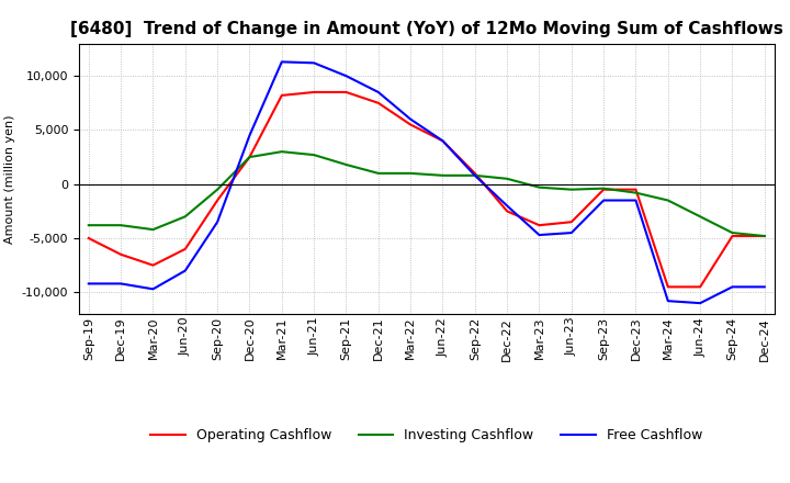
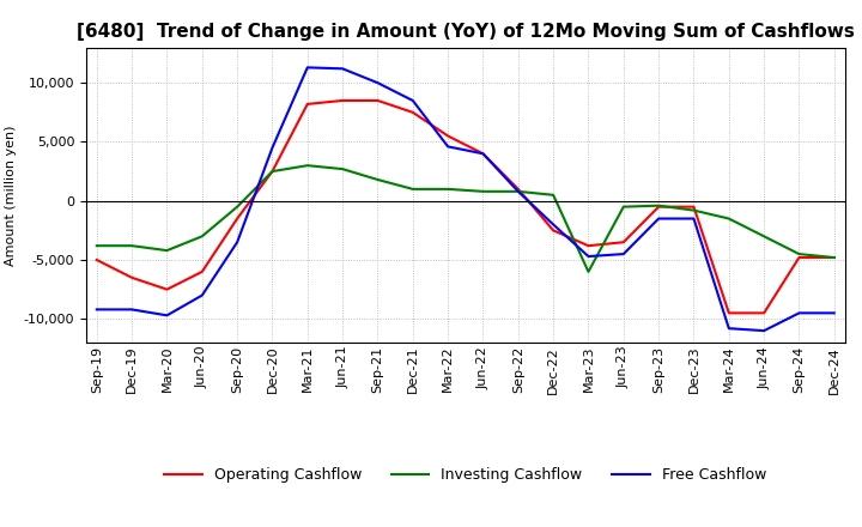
Free Cashflow/Mar-22: 6,000 -> 4,600
Investing Cashflow/Mar-23: -300 -> -6,000
